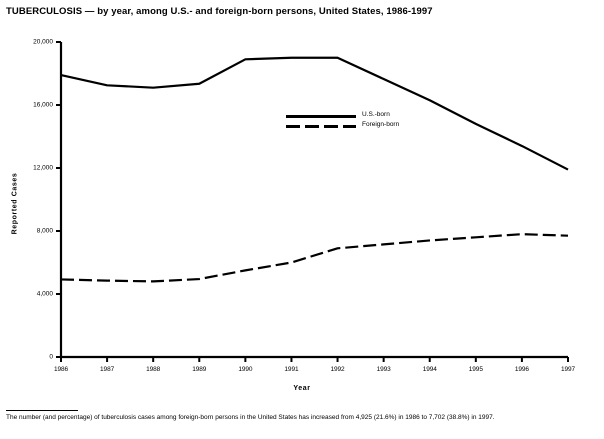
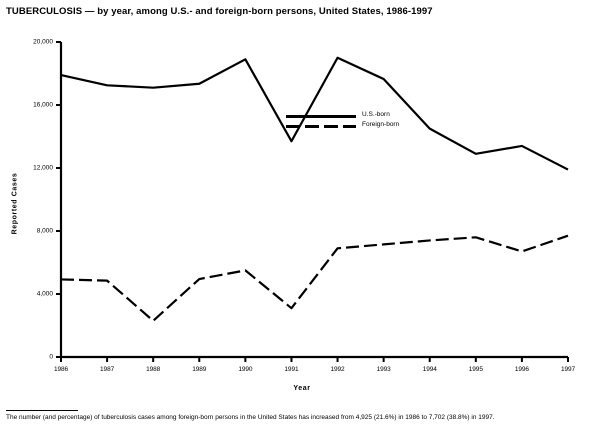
Foreign-born/1988: 4800 -> 2300
U.S.-born/1991: 19000 -> 13700
Foreign-born/1991: 6000 -> 3100
U.S.-born/1994: 16300 -> 14500
U.S.-born/1995: 14800 -> 12900
Foreign-born/1996: 7800 -> 6700
